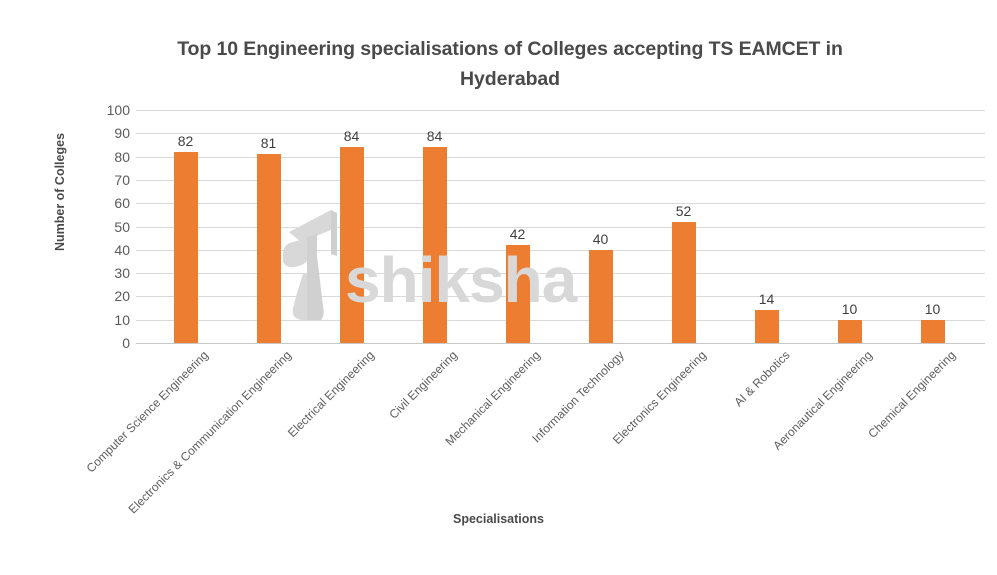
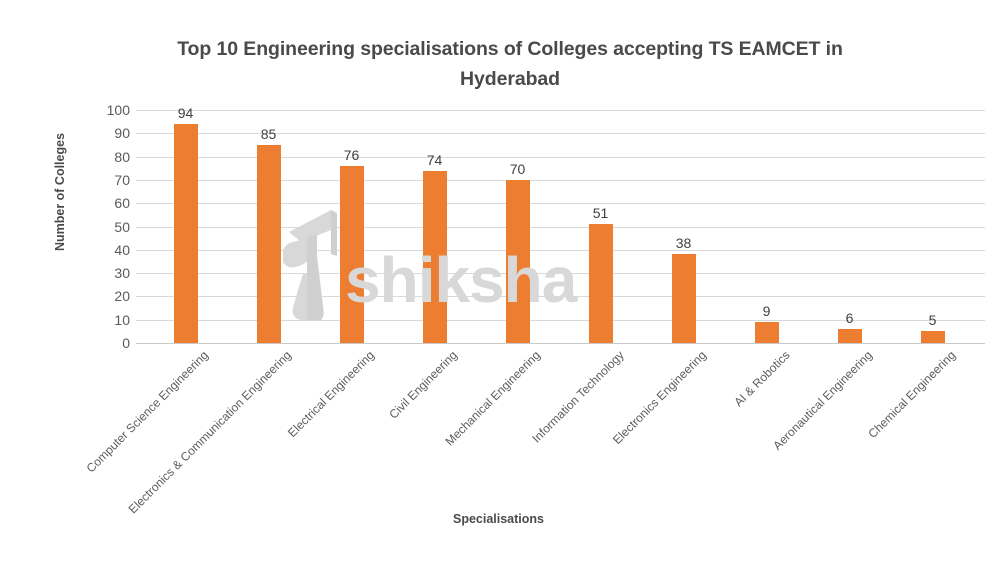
Computer Science Engineering: 82 -> 94
Electronics & Communication Engineering: 81 -> 85
Electrical Engineering: 84 -> 76
Civil Engineering: 84 -> 74
Mechanical Engineering: 42 -> 70
Information Technology: 40 -> 51
Electronics Engineering: 52 -> 38
AI & Robotics: 14 -> 9
Aeronautical Engineering: 10 -> 6
Chemical Engineering: 10 -> 5
